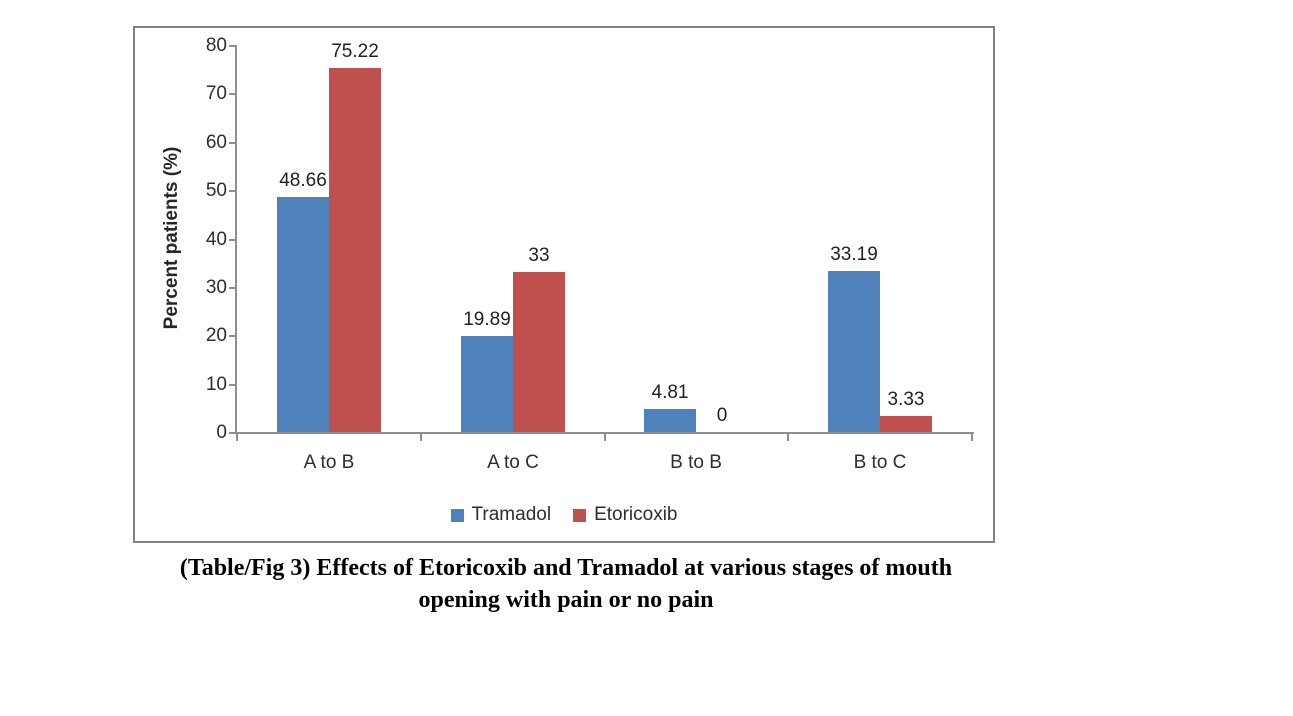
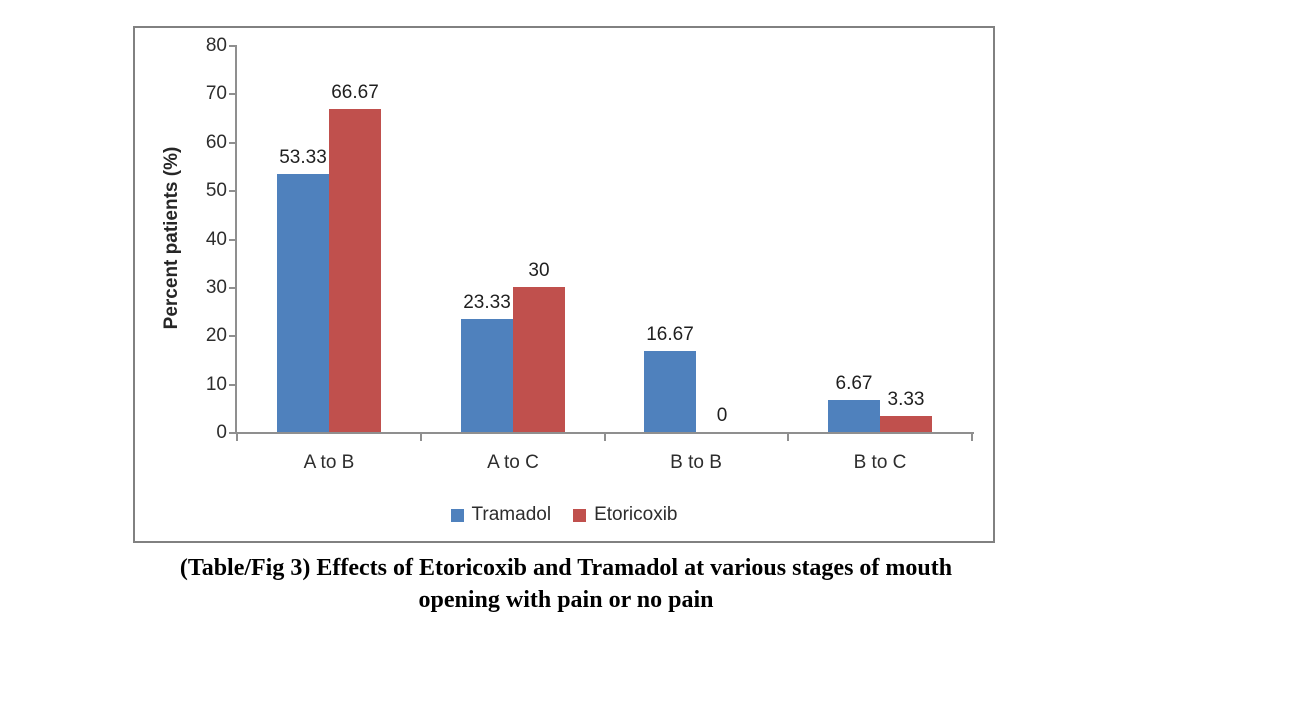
Tramadol/A to B: 48.66 -> 53.33
Etoricoxib/A to B: 75.22 -> 66.67
Tramadol/A to C: 19.89 -> 23.33
Etoricoxib/A to C: 33 -> 30
Tramadol/B to B: 4.81 -> 16.67
Tramadol/B to C: 33.19 -> 6.67
